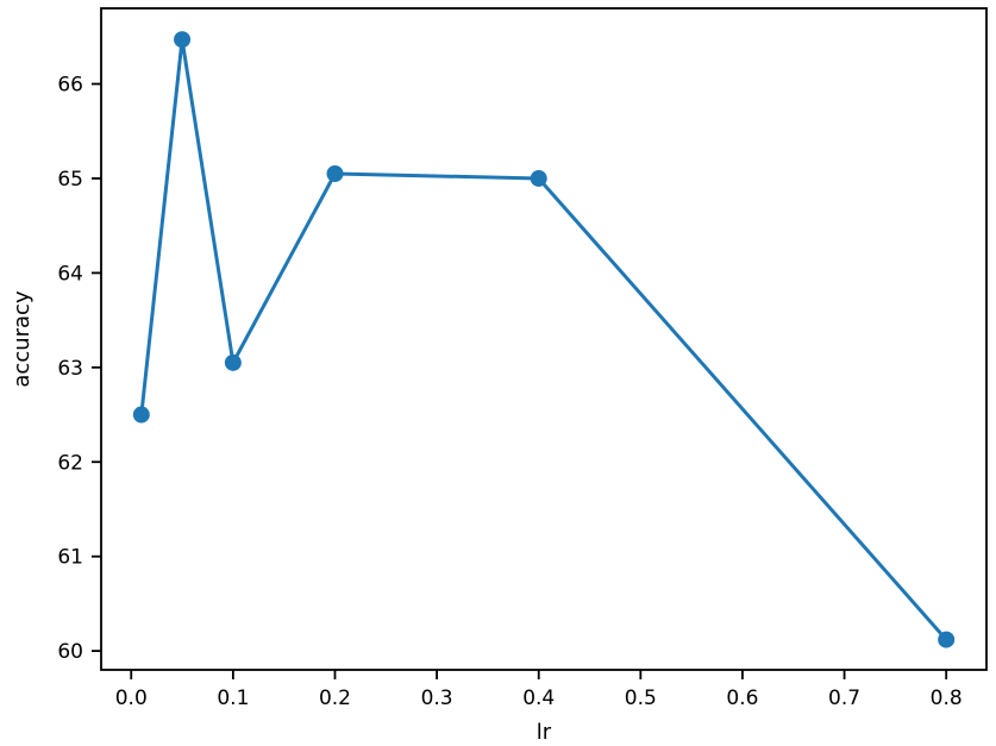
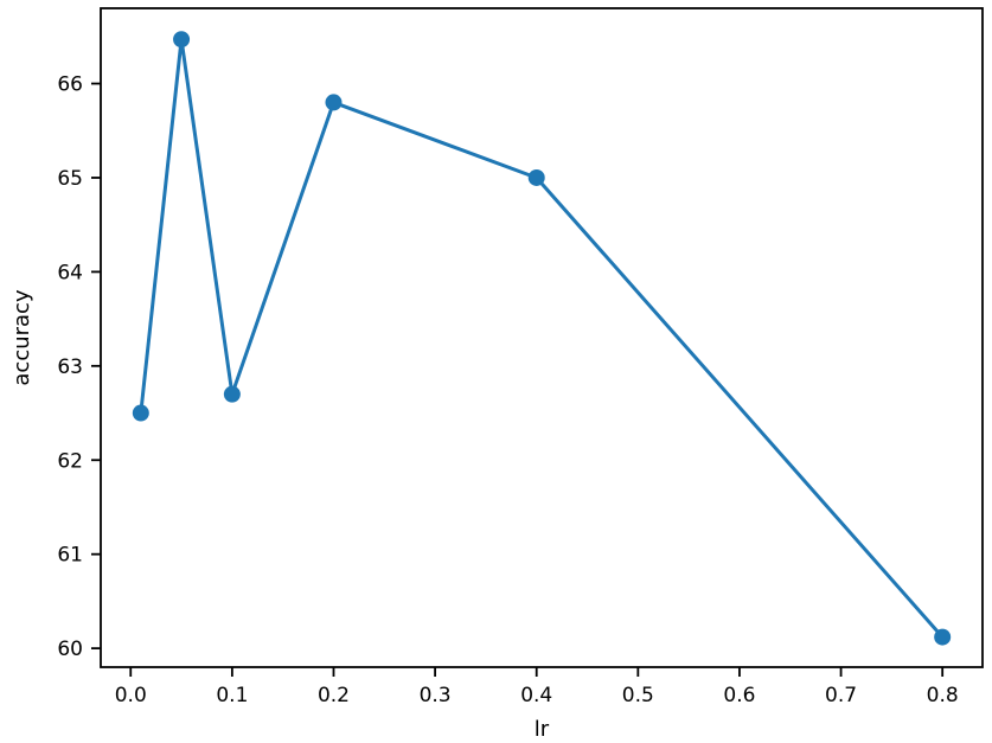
0.1: 63,0 -> 62,7
0.2: 65,0 -> 65,8
